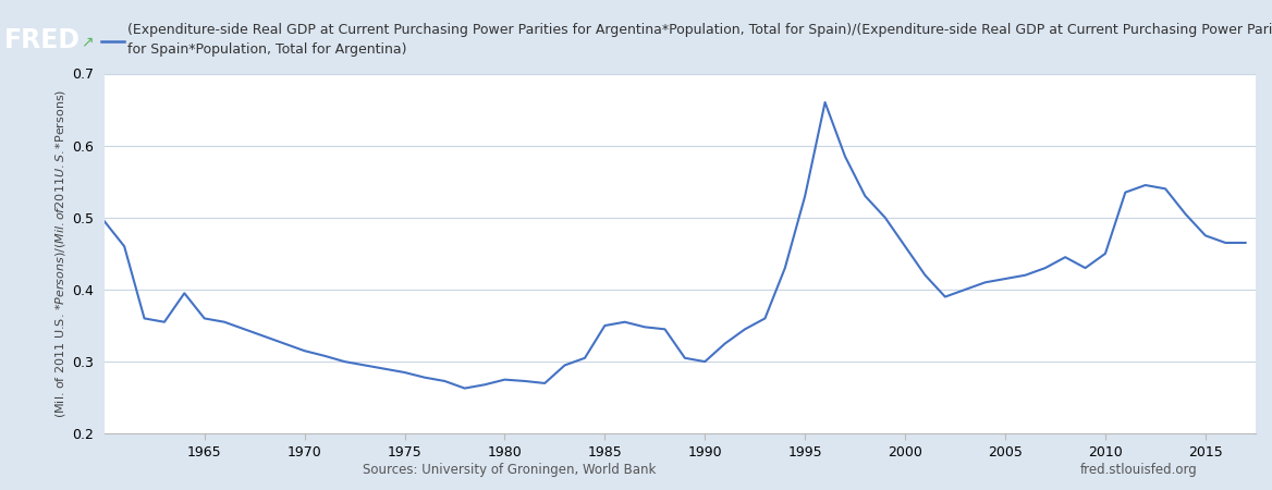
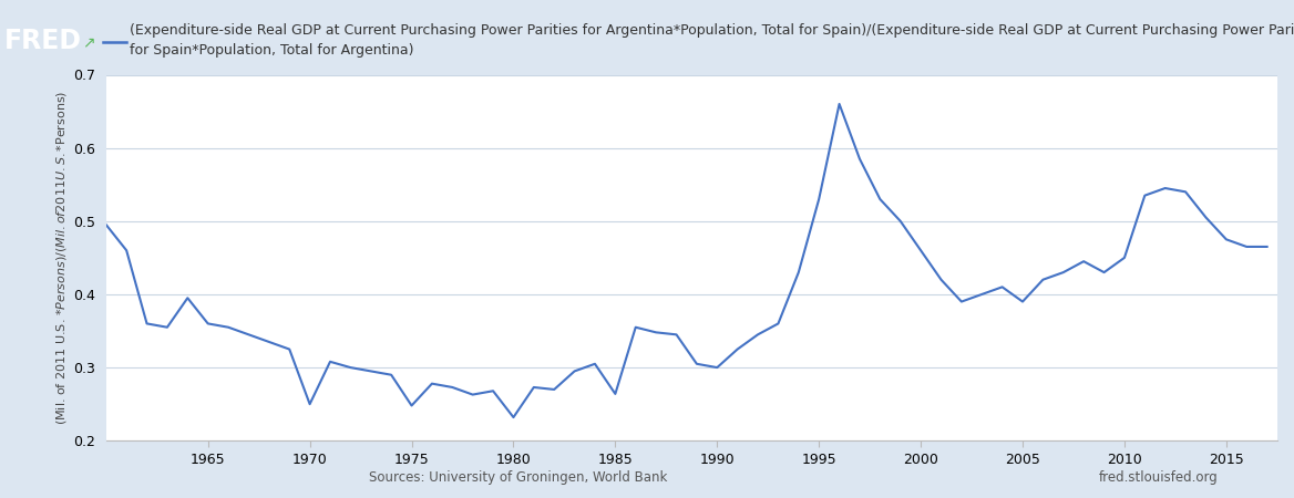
1970: 0.315 -> 0.250
1975: 0.285 -> 0.248
1980: 0.275 -> 0.232
1985: 0.350 -> 0.264
2005: 0.415 -> 0.390
